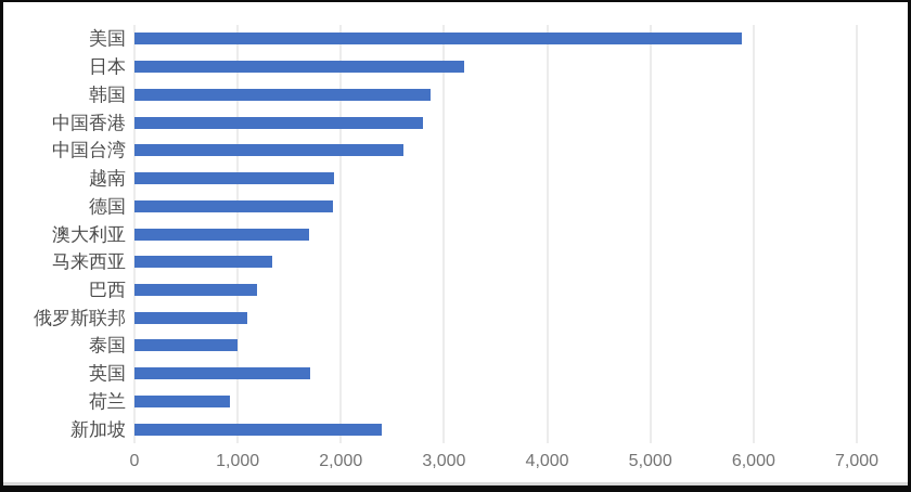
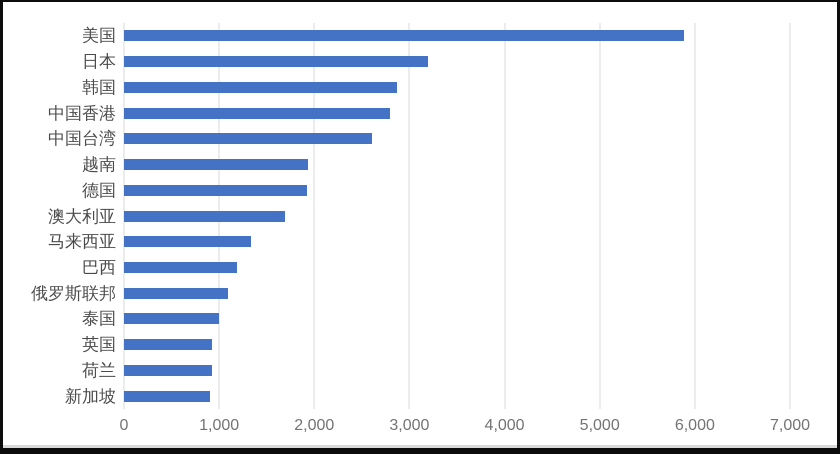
英国: 1700 -> 900
新加坡: 2400 -> 900
